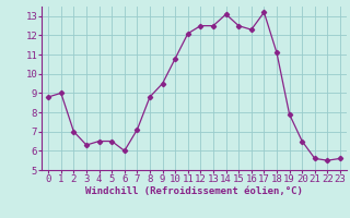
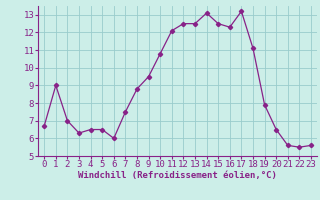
0: 8.8 -> 6.7
7: 7.1 -> 7.5
